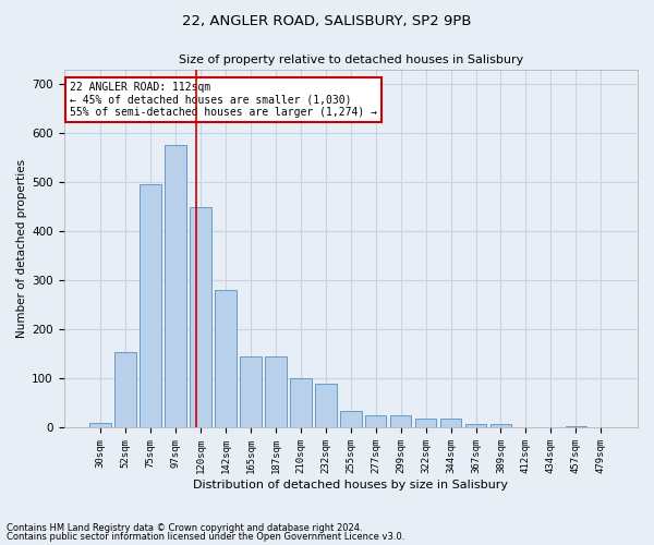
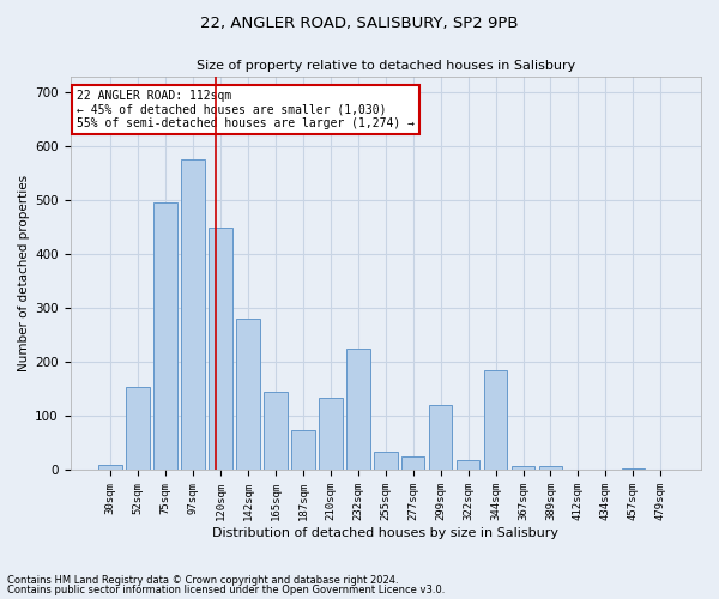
187sqm: 145 -> 75
210sqm: 100 -> 135
232sqm: 90 -> 225
299sqm: 25 -> 120
344sqm: 18 -> 185
